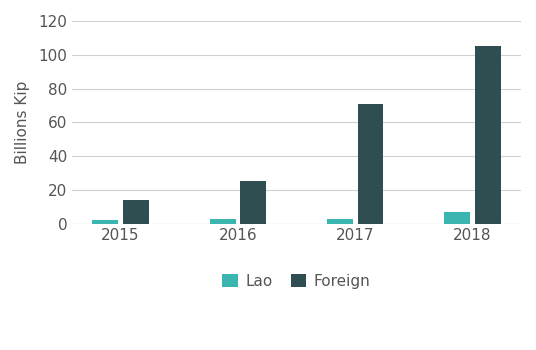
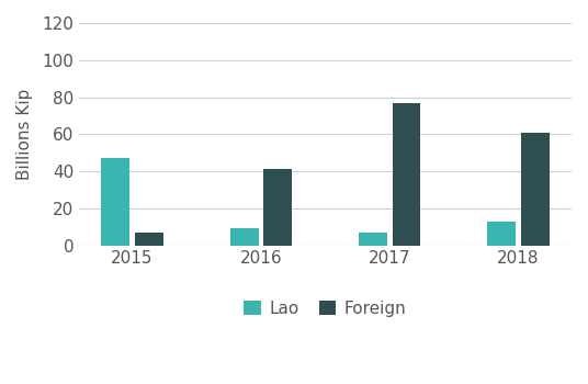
Lao/2015: 2 -> 47
Foreign/2015: 14 -> 7
Lao/2016: 3 -> 9
Foreign/2016: 25 -> 41
Lao/2017: 2 -> 7
Foreign/2017: 71 -> 77
Lao/2018: 7 -> 13
Foreign/2018: 105 -> 61
